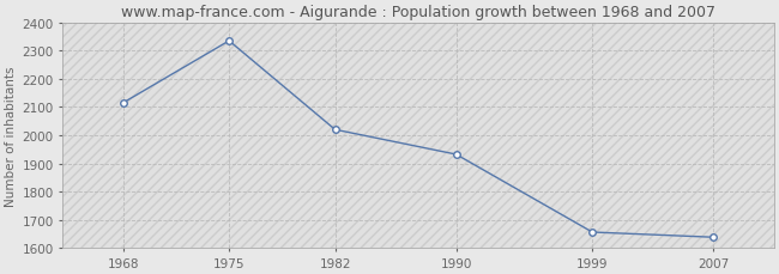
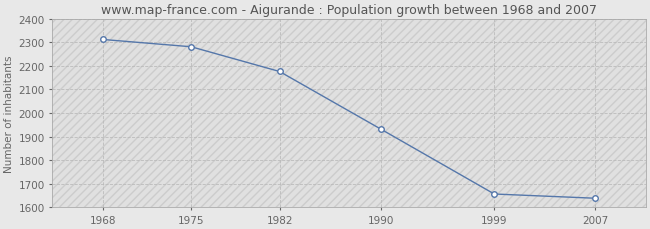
1968: 2115 -> 2312
1975: 2335 -> 2281
1982: 2020 -> 2176
